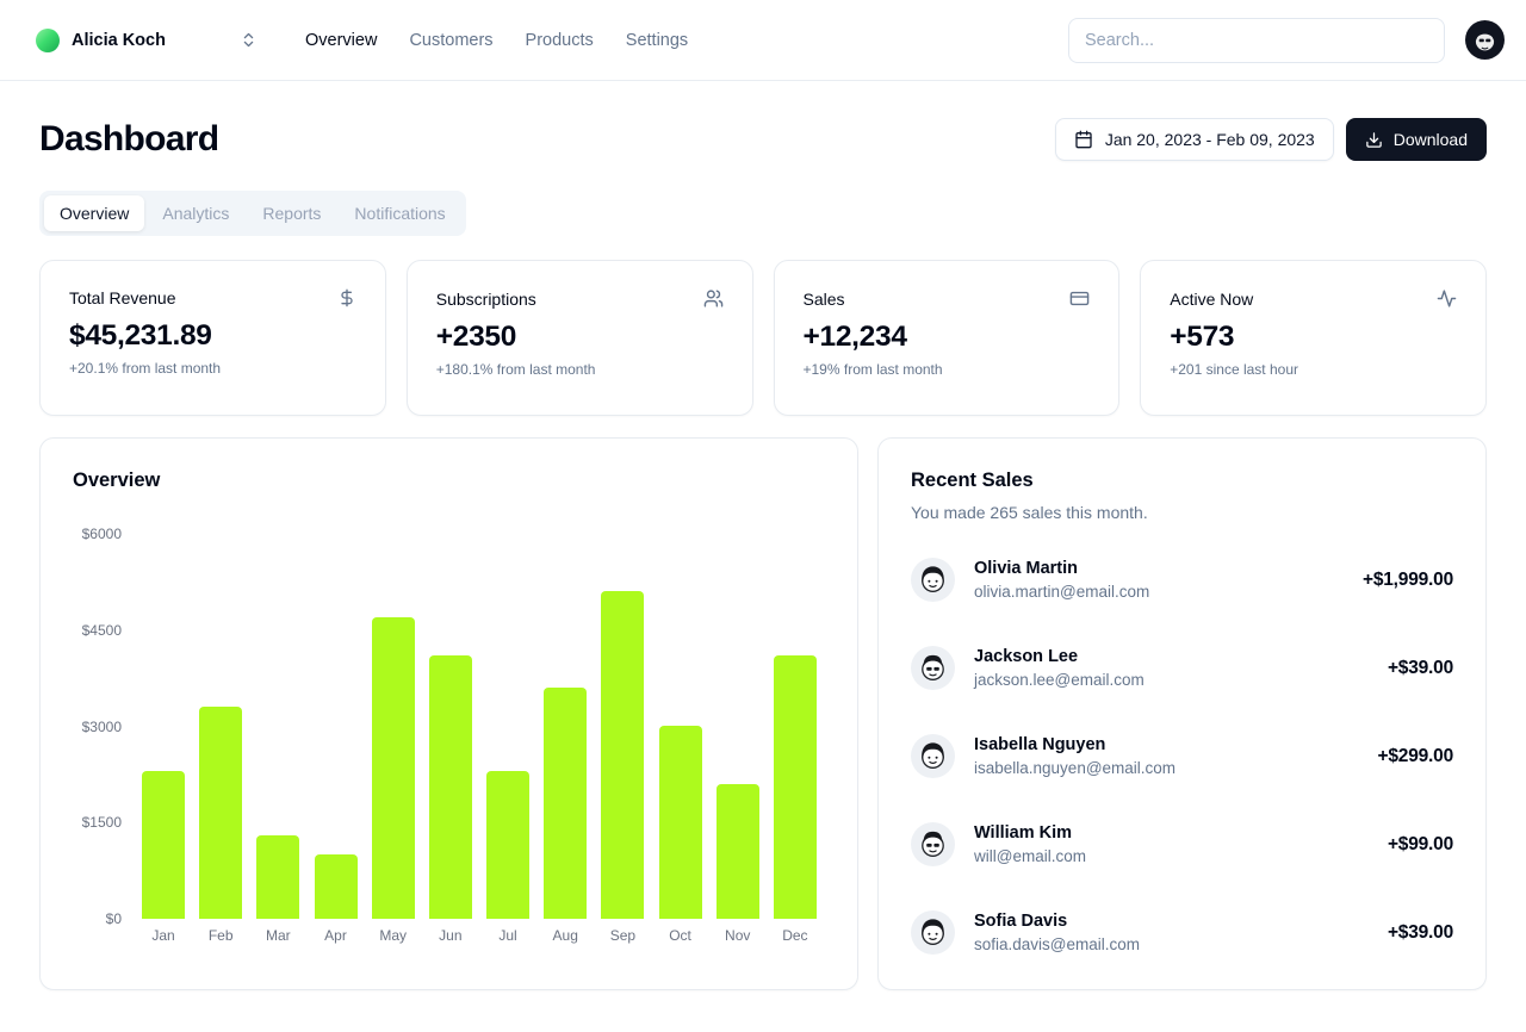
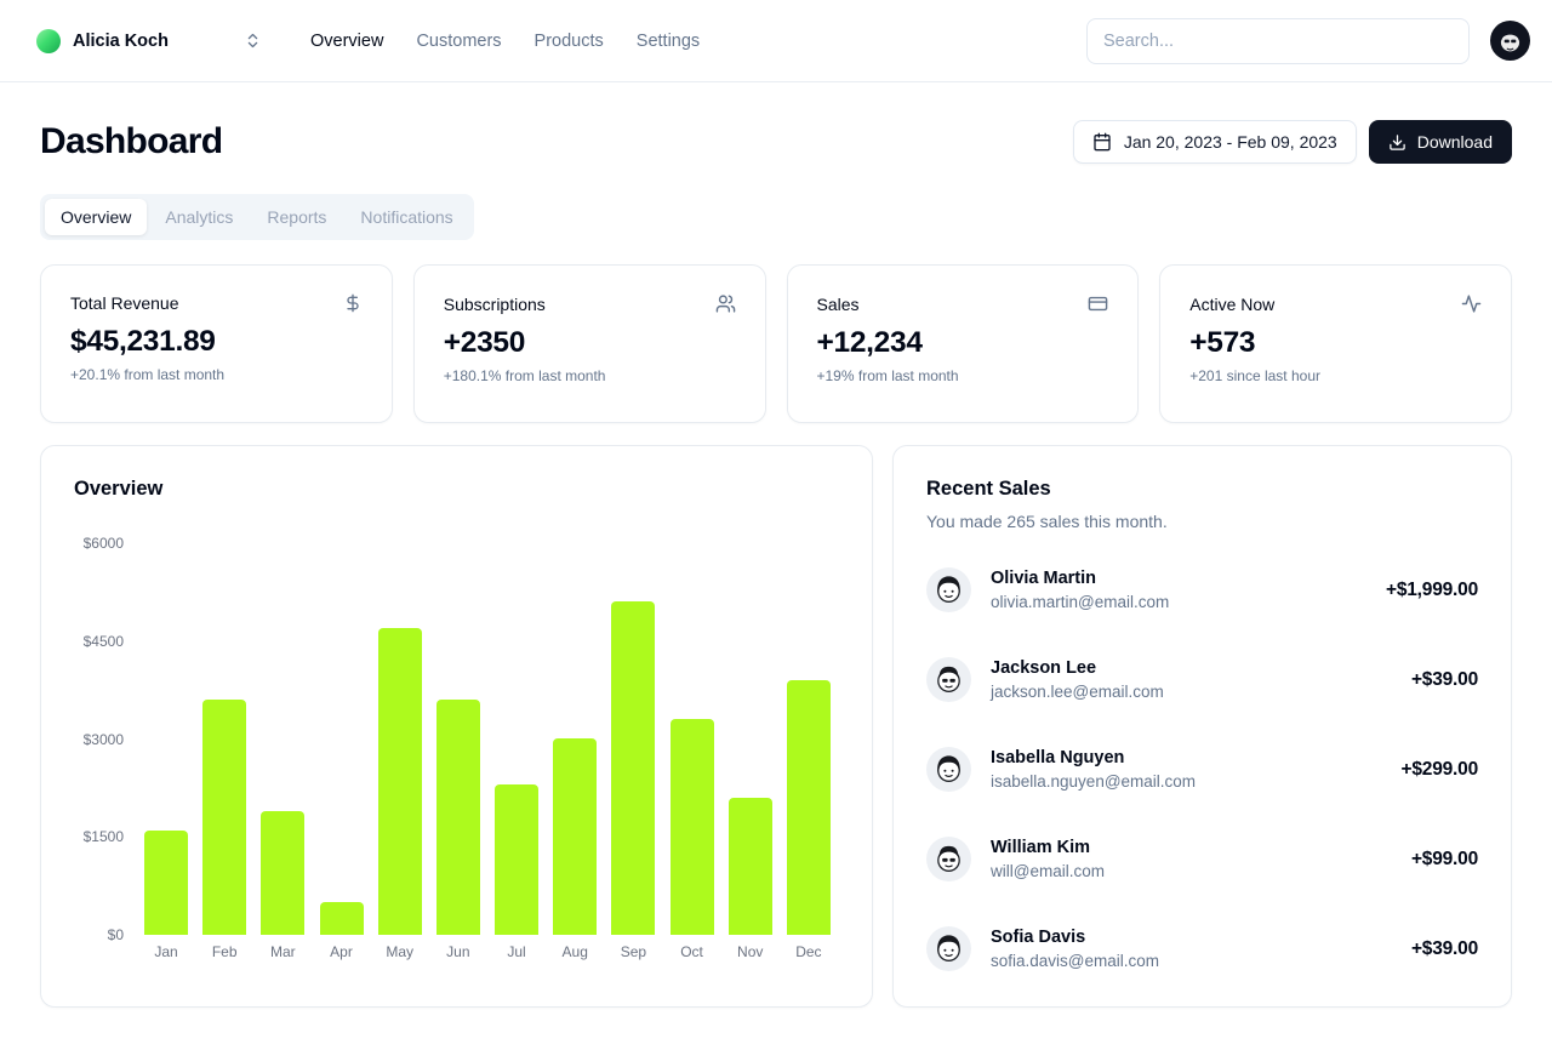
Jan: $2300 -> $1600
Feb: $3300 -> $3600
Mar: $1300 -> $1900
Apr: $1000 -> $500
Jun: $4100 -> $3600
Aug: $3600 -> $3000
Oct: $3000 -> $3300
Dec: $4100 -> $3900
